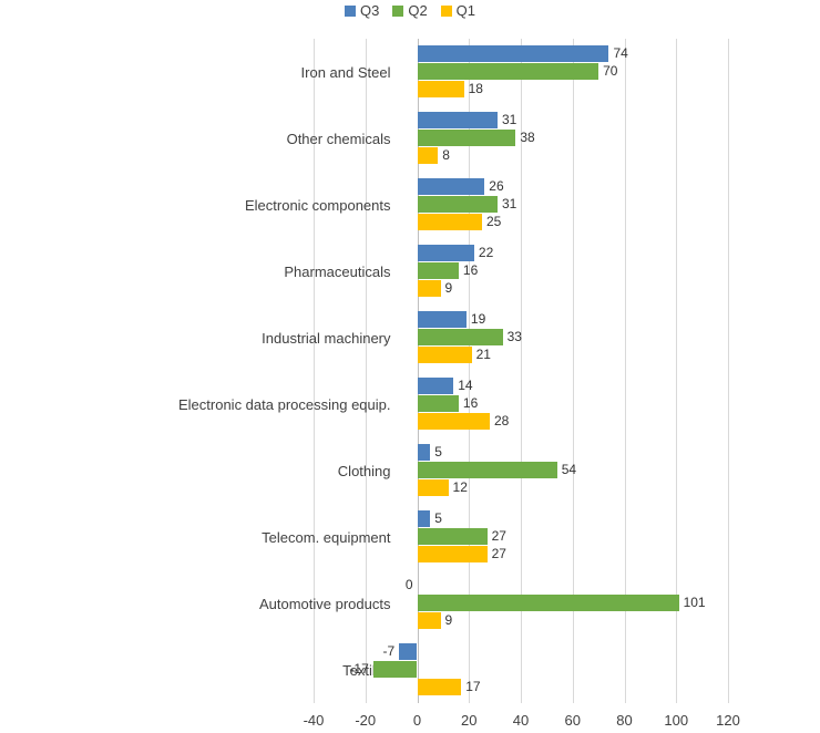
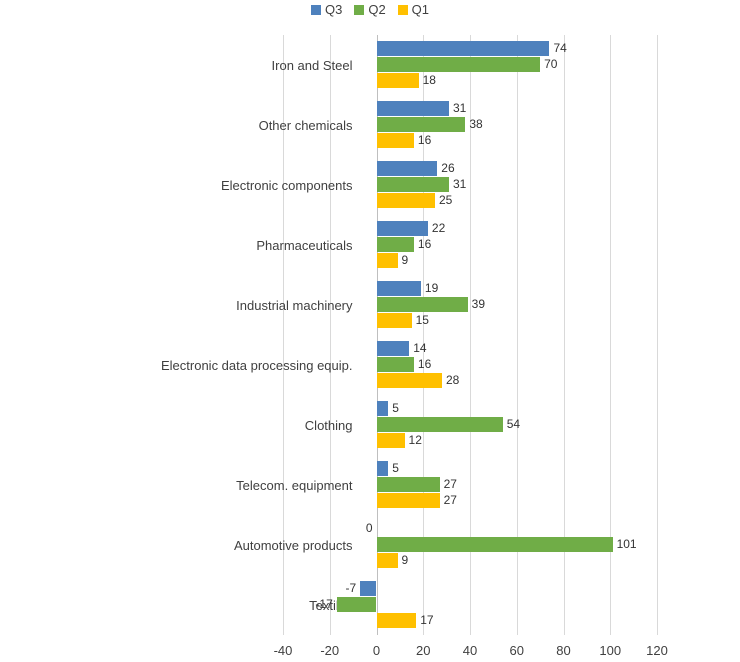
Q1/Other chemicals: 8 -> 16
Q2/Industrial machinery: 33 -> 39
Q1/Industrial machinery: 21 -> 15
